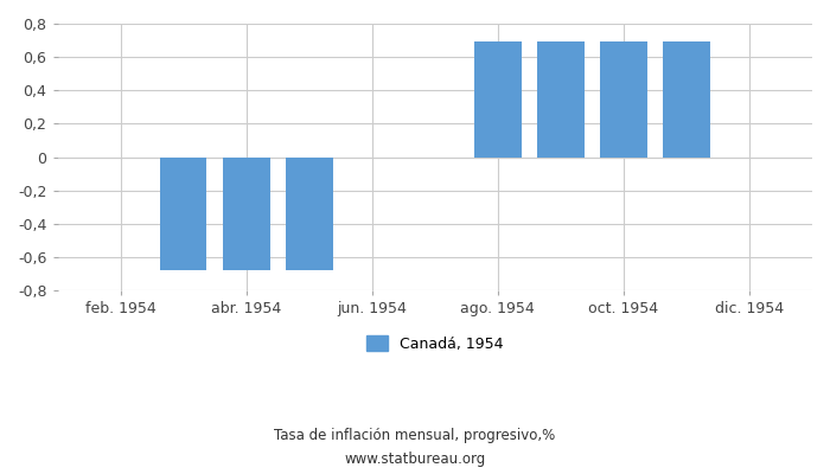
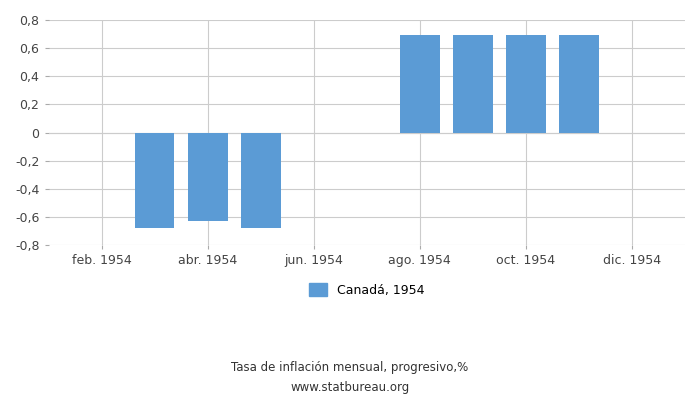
abr. 1954: -0,68 -> -0,63
